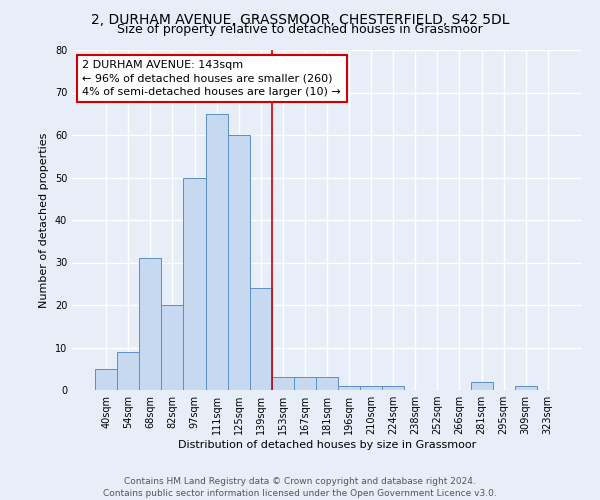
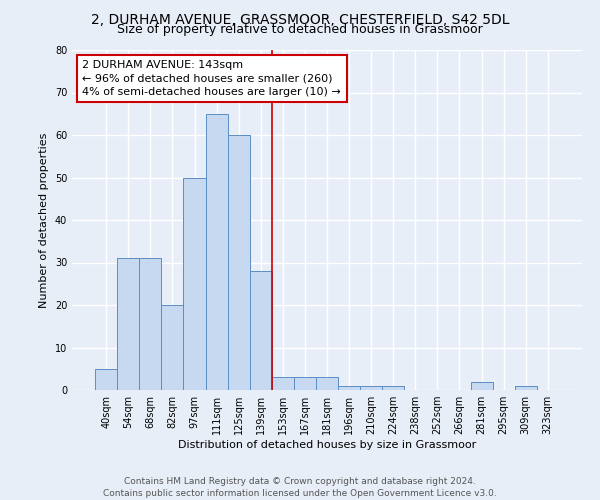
54sqm: 9 -> 31
139sqm: 24 -> 28
